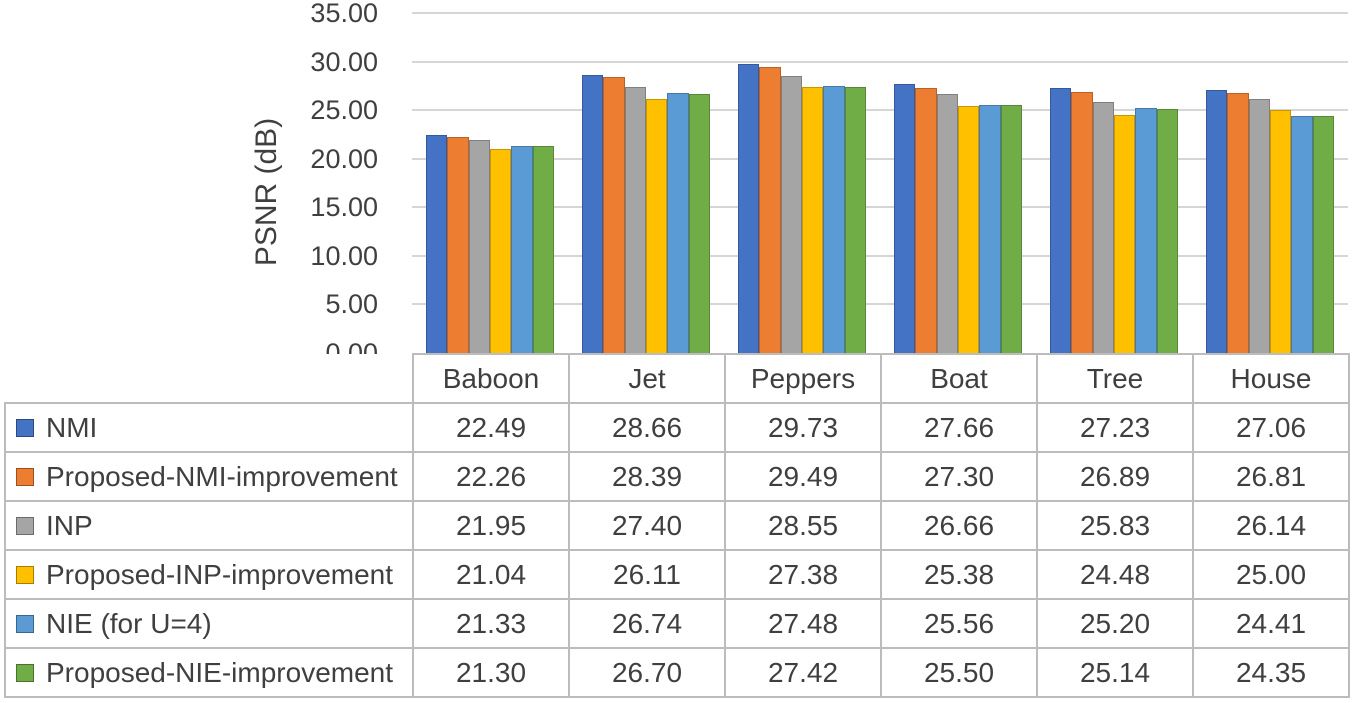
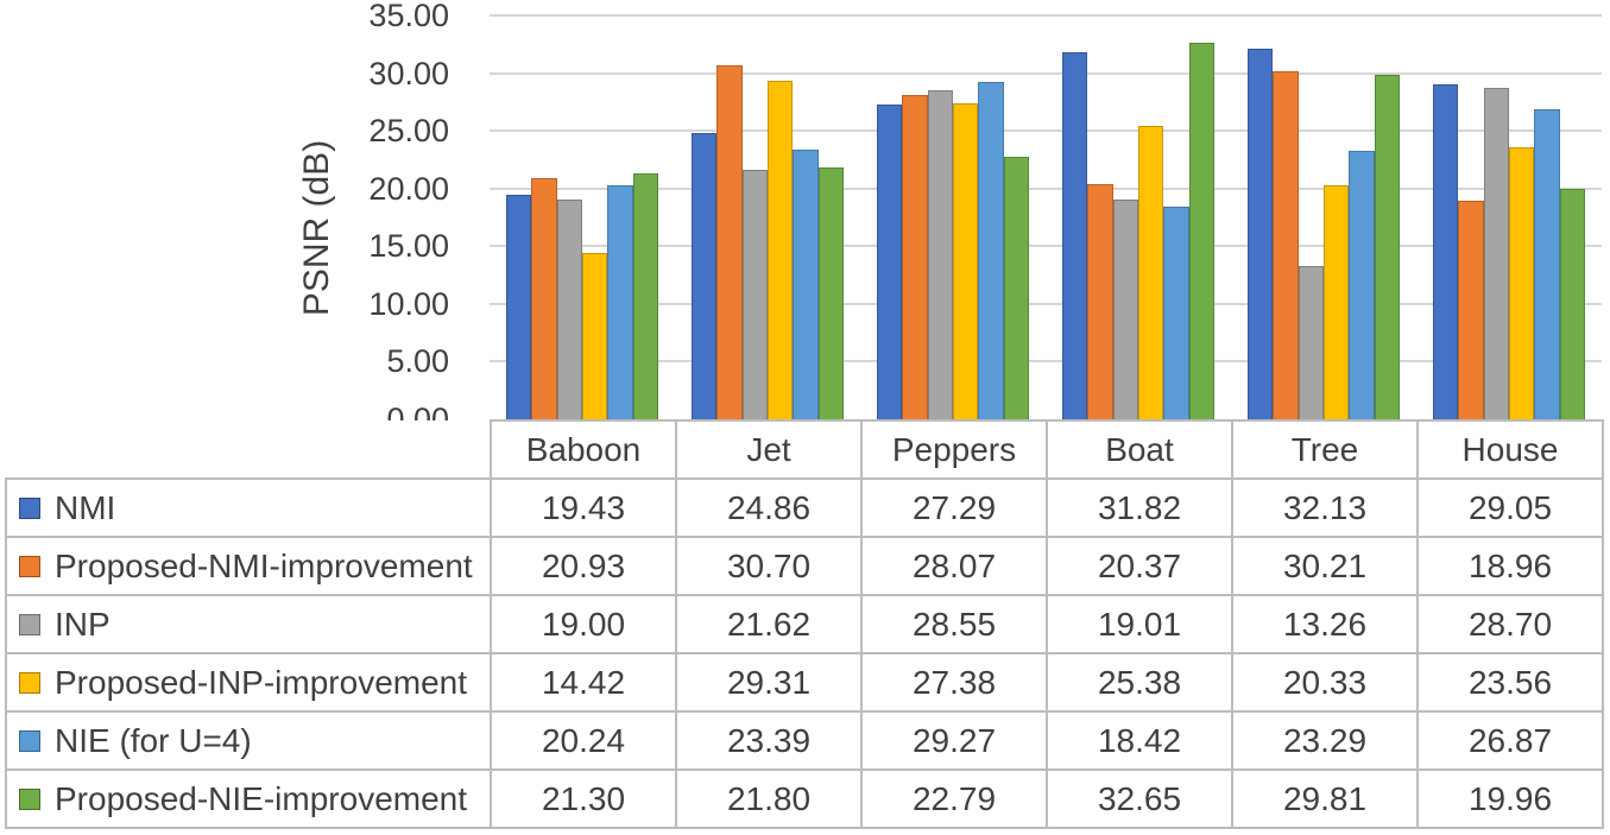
NMI/Baboon: 22.49 -> 19.43
Proposed-NMI-improvement/Baboon: 22.26 -> 20.93
INP/Baboon: 21.95 -> 19.00
Proposed-INP-improvement/Baboon: 21.04 -> 14.42
NIE (for U=4)/Baboon: 21.33 -> 20.24
NMI/Jet: 28.66 -> 24.86
Proposed-NMI-improvement/Jet: 28.39 -> 30.70
INP/Jet: 27.40 -> 21.62
Proposed-INP-improvement/Jet: 26.11 -> 29.31
NIE (for U=4)/Jet: 26.74 -> 23.39
Proposed-NIE-improvement/Jet: 26.70 -> 21.80
NMI/Peppers: 29.73 -> 27.29
Proposed-NMI-improvement/Peppers: 29.49 -> 28.07
NIE (for U=4)/Peppers: 27.48 -> 29.27
Proposed-NIE-improvement/Peppers: 27.42 -> 22.79
NMI/Boat: 27.66 -> 31.82
Proposed-NMI-improvement/Boat: 27.30 -> 20.37
INP/Boat: 26.66 -> 19.01
NIE (for U=4)/Boat: 25.56 -> 18.42
Proposed-NIE-improvement/Boat: 25.50 -> 32.65
NMI/Tree: 27.23 -> 32.13
Proposed-NMI-improvement/Tree: 26.89 -> 30.21
INP/Tree: 25.83 -> 13.26
Proposed-INP-improvement/Tree: 24.48 -> 20.33
NIE (for U=4)/Tree: 25.20 -> 23.29
Proposed-NIE-improvement/Tree: 25.14 -> 29.81
NMI/House: 27.06 -> 29.05
Proposed-NMI-improvement/House: 26.81 -> 18.96
INP/House: 26.14 -> 28.70
Proposed-INP-improvement/House: 25.00 -> 23.56
NIE (for U=4)/House: 24.41 -> 26.87
Proposed-NIE-improvement/House: 24.35 -> 19.96
